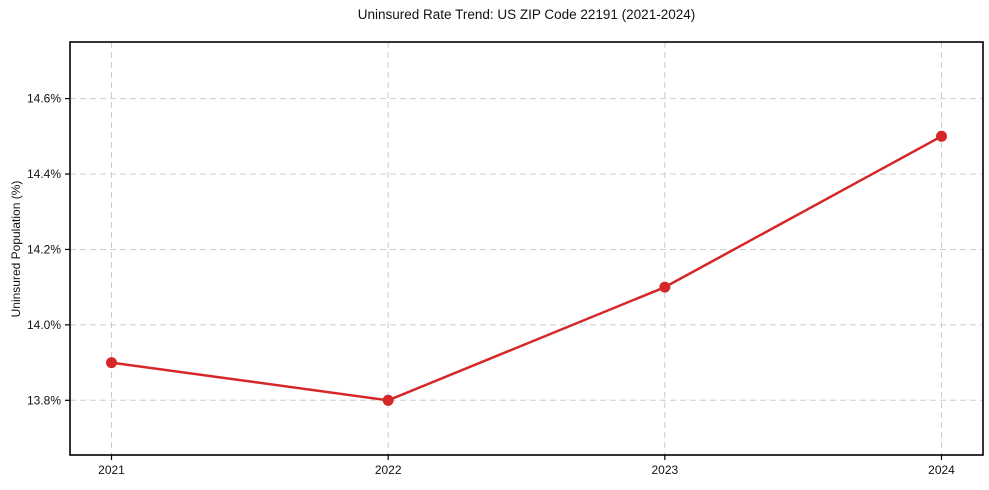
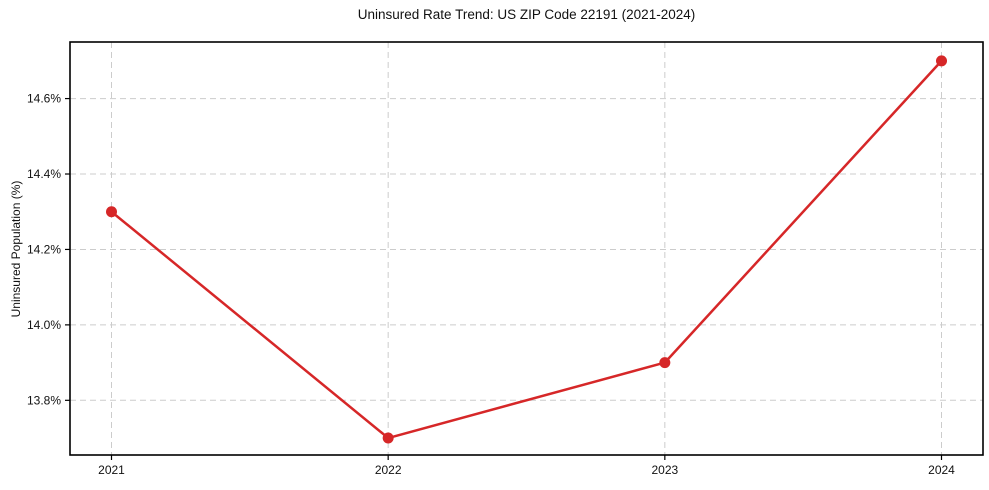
2021: 13.9% -> 14.3%
2022: 13.8% -> 13.7%
2023: 14.1% -> 13.9%
2024: 14.5% -> 14.7%
